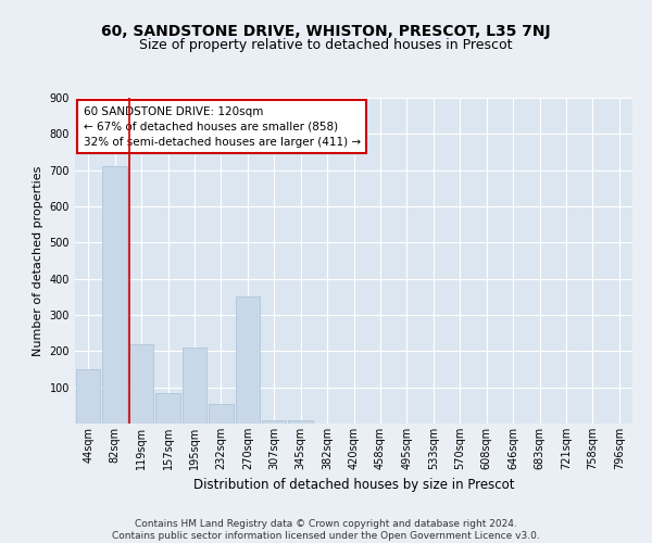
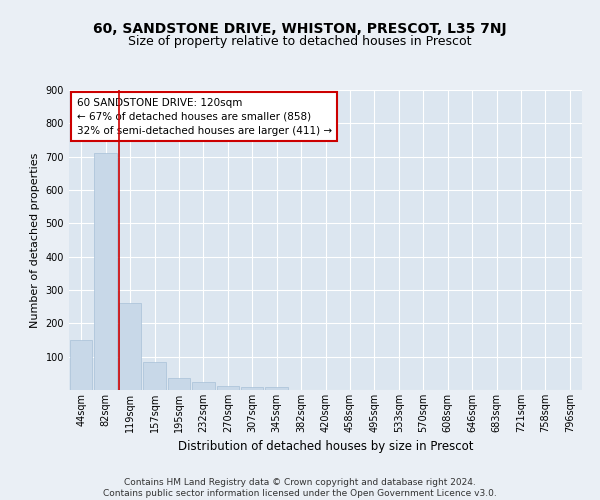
119sqm: 220 -> 262
195sqm: 210 -> 37
232sqm: 55 -> 25
270sqm: 350 -> 12
